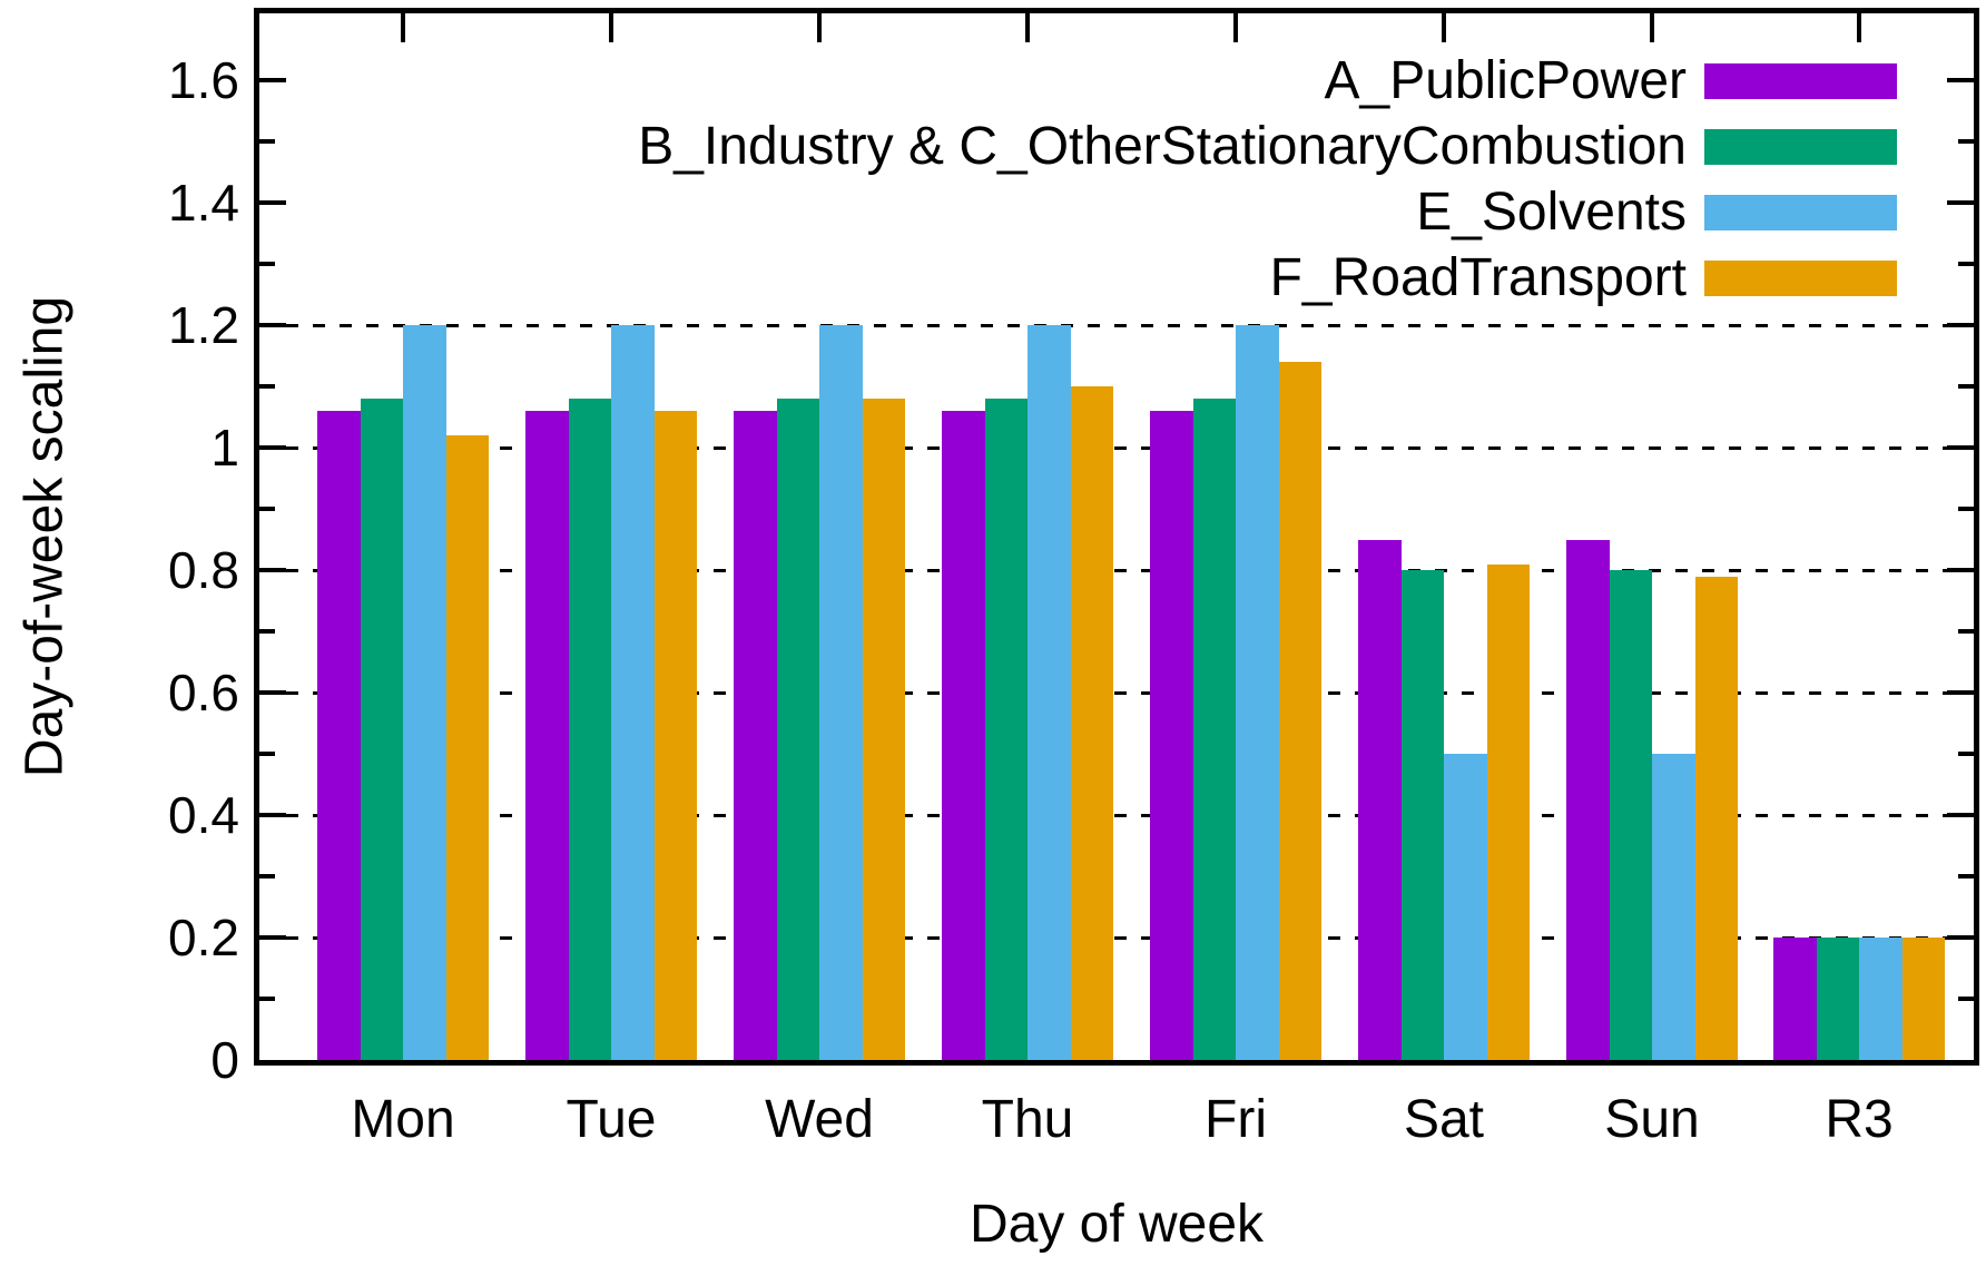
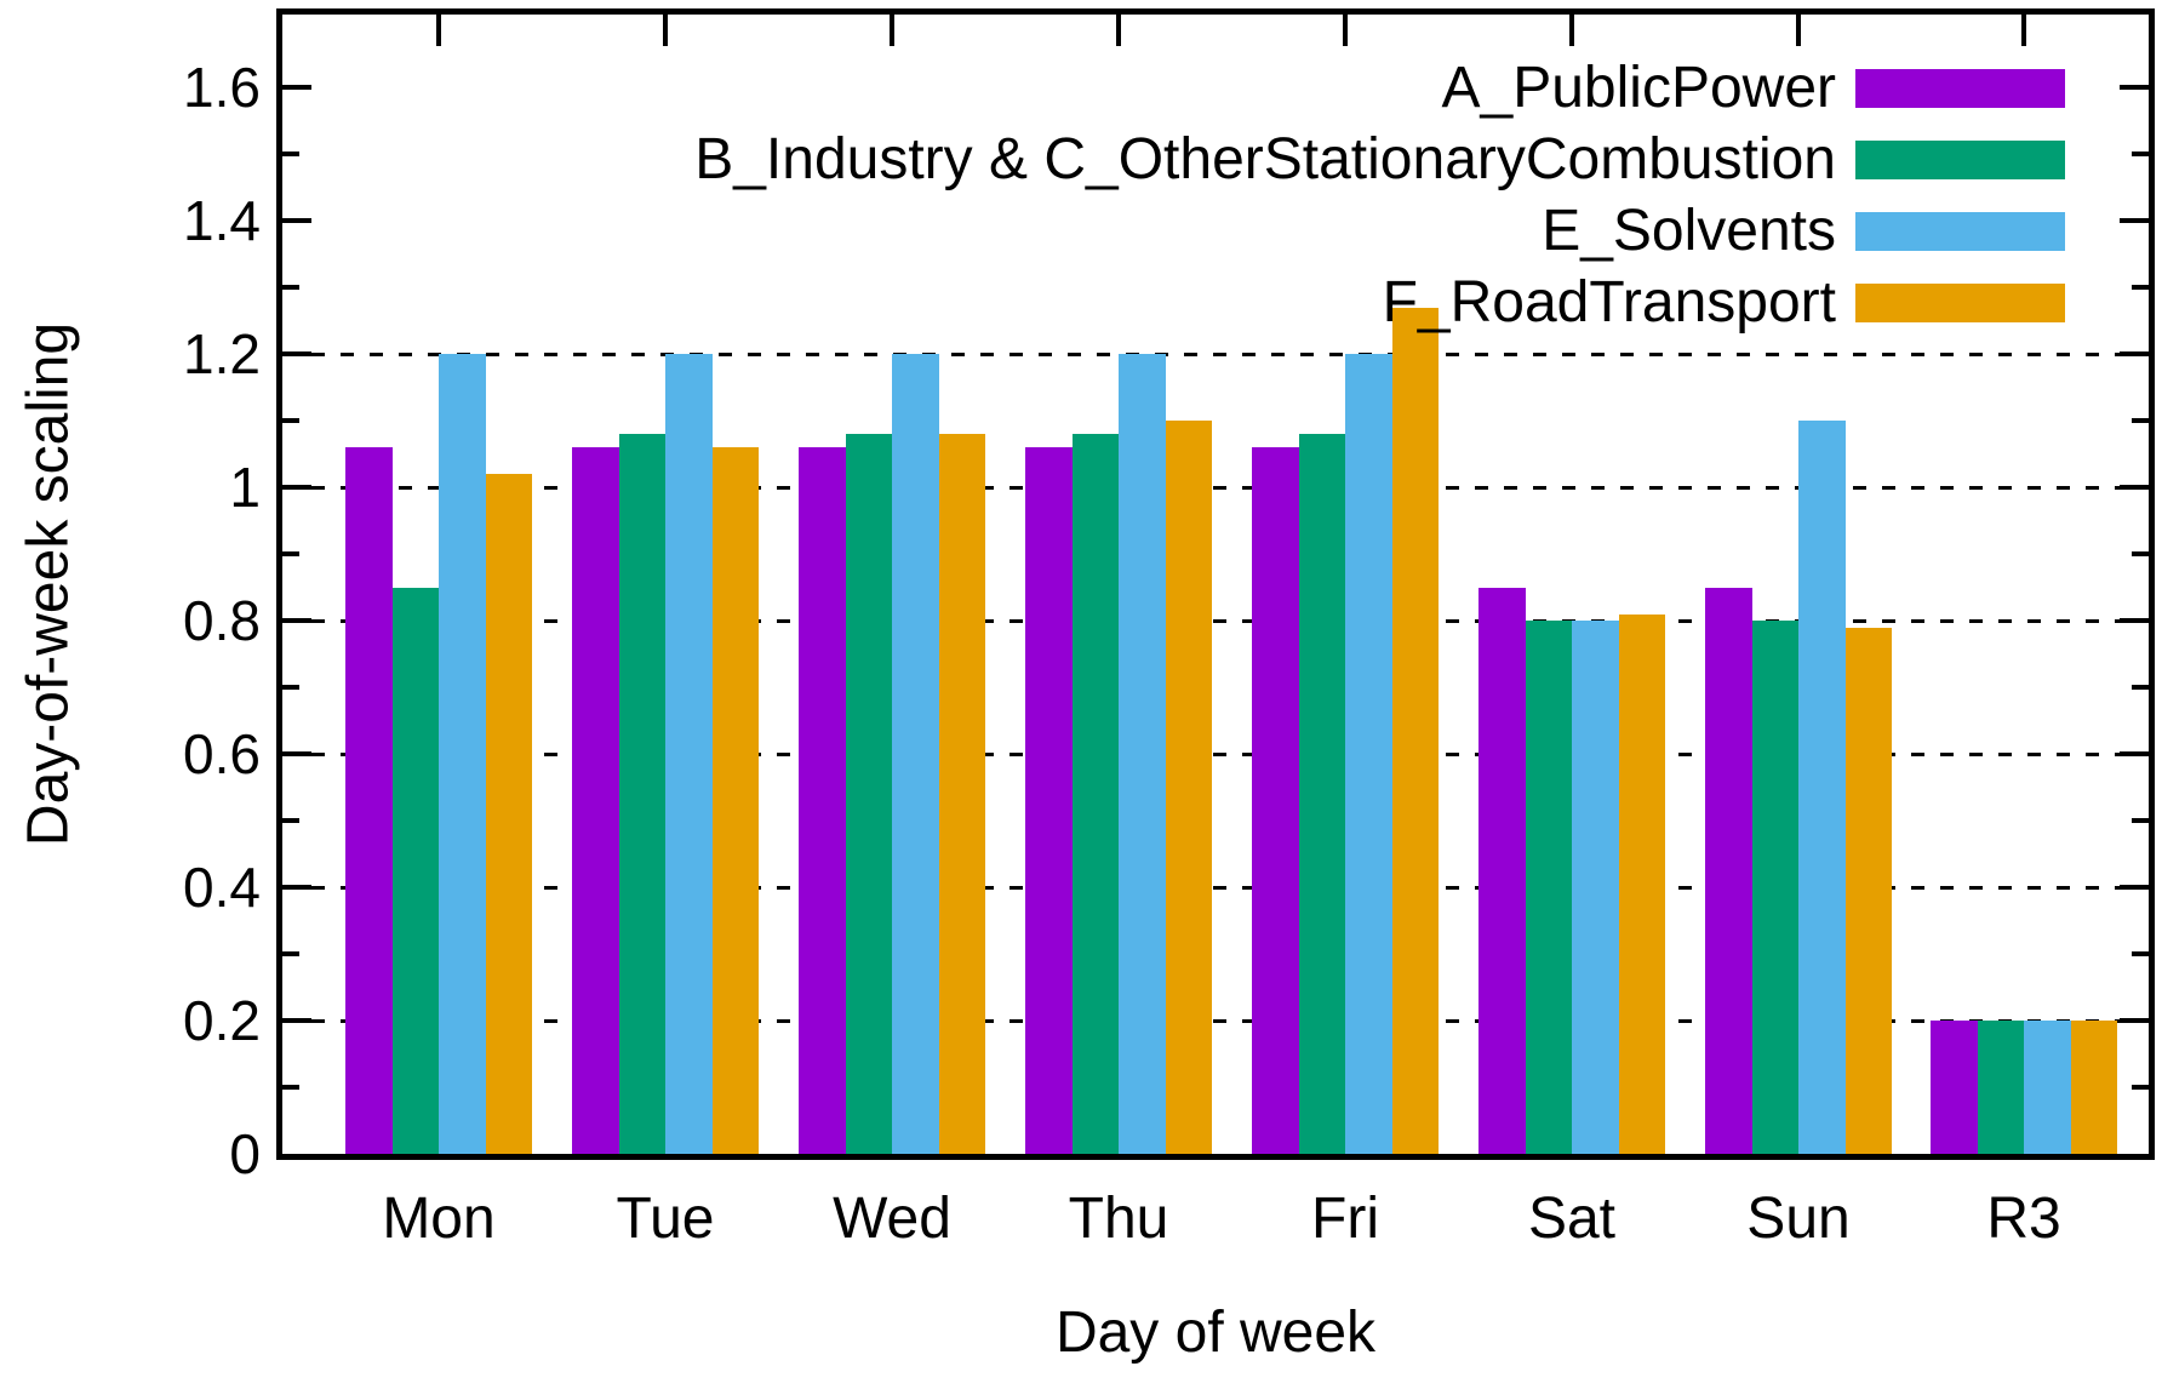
B_Industry & C_OtherStationaryCombustion/Mon: 1.08 -> 0.85
F_RoadTransport/Fri: 1.14 -> 1.27
E_Solvents/Sat: 0.5 -> 0.8
E_Solvents/Sun: 0.5 -> 1.1
